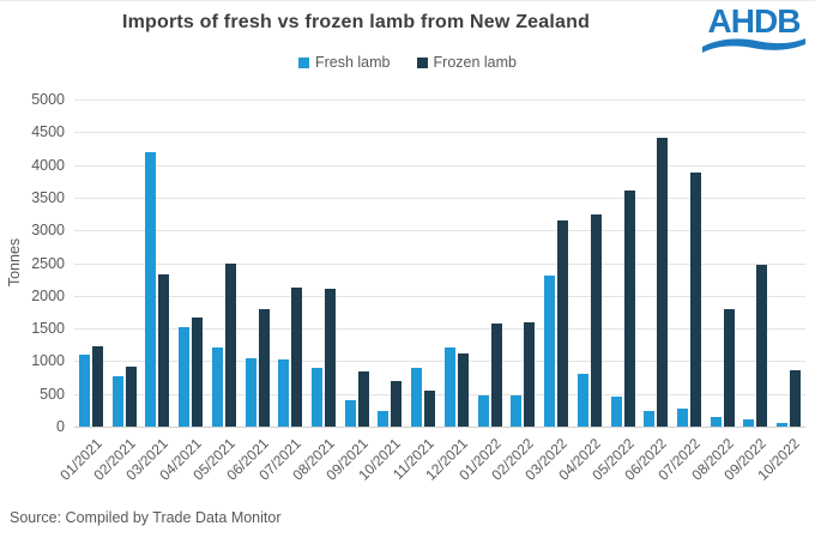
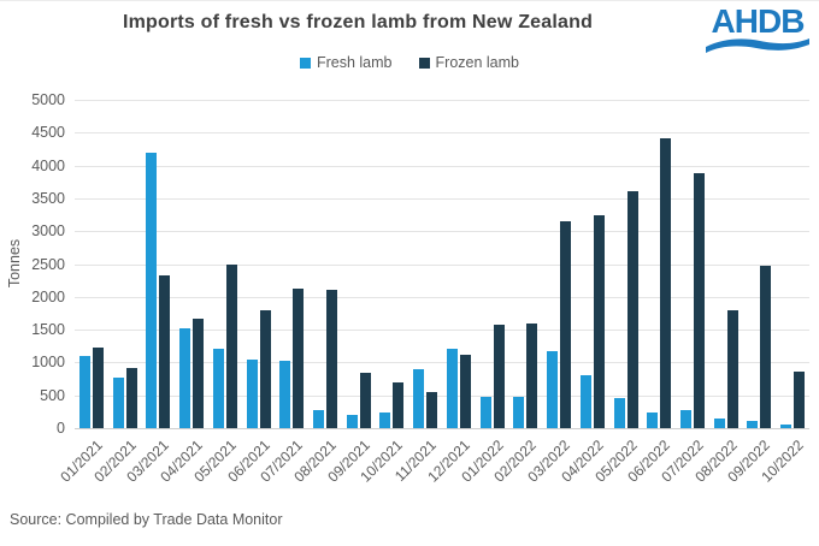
Fresh lamb/08/2021: 900 -> 300
Fresh lamb/09/2021: 400 -> 200
Fresh lamb/03/2022: 2300 -> 1200
